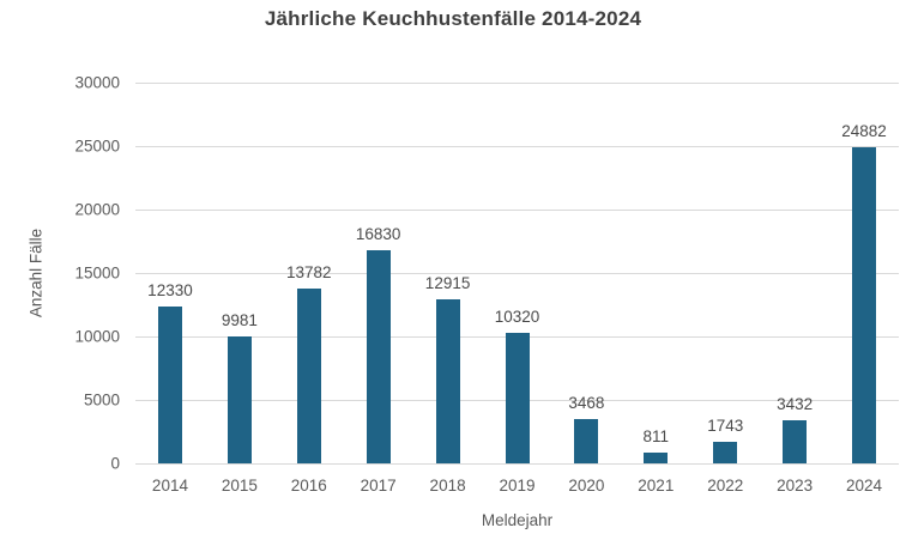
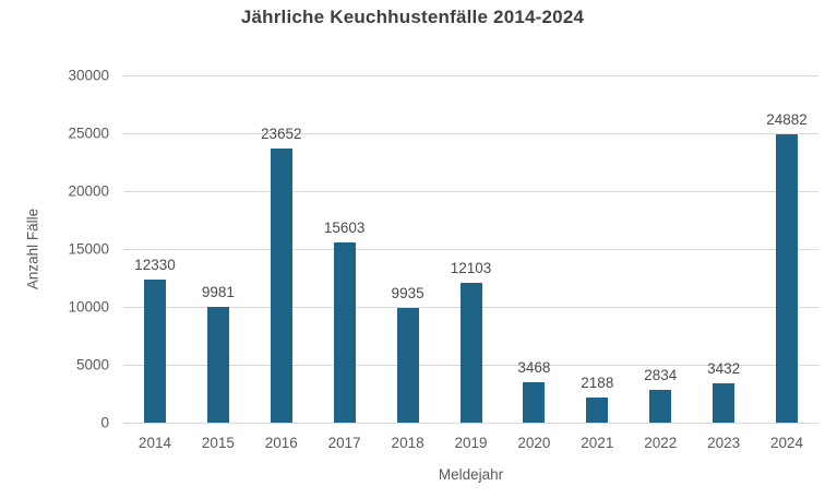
2016: 13782 -> 23652
2017: 16830 -> 15603
2018: 12915 -> 9935
2019: 10320 -> 12103
2021: 811 -> 2188
2022: 1743 -> 2834
